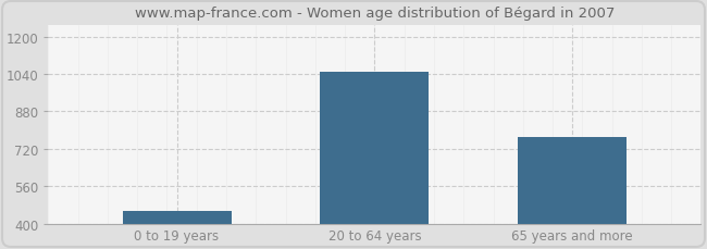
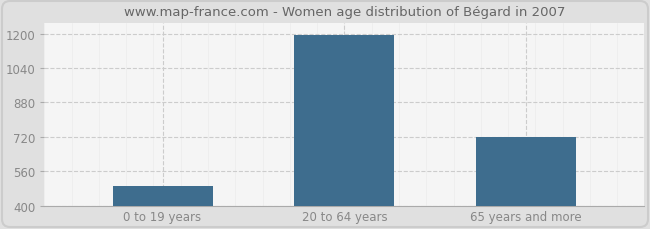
0 to 19 years: 455 -> 490
20 to 64 years: 1050 -> 1193
65 years and more: 770 -> 720
